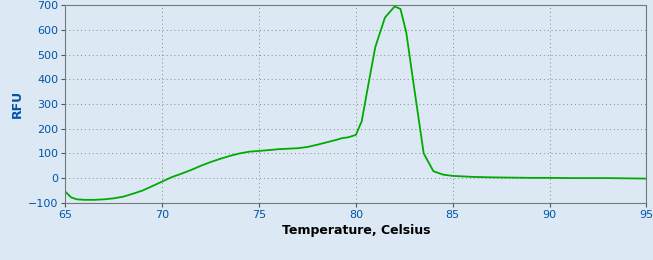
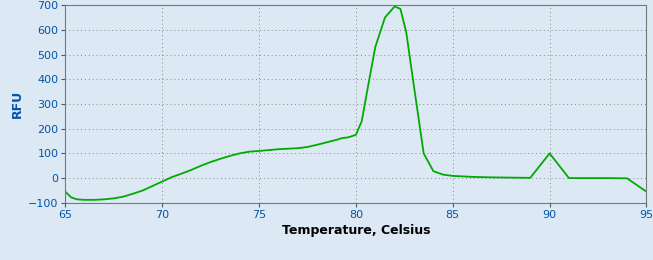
90: 1 -> 100
95: -2 -> -55
